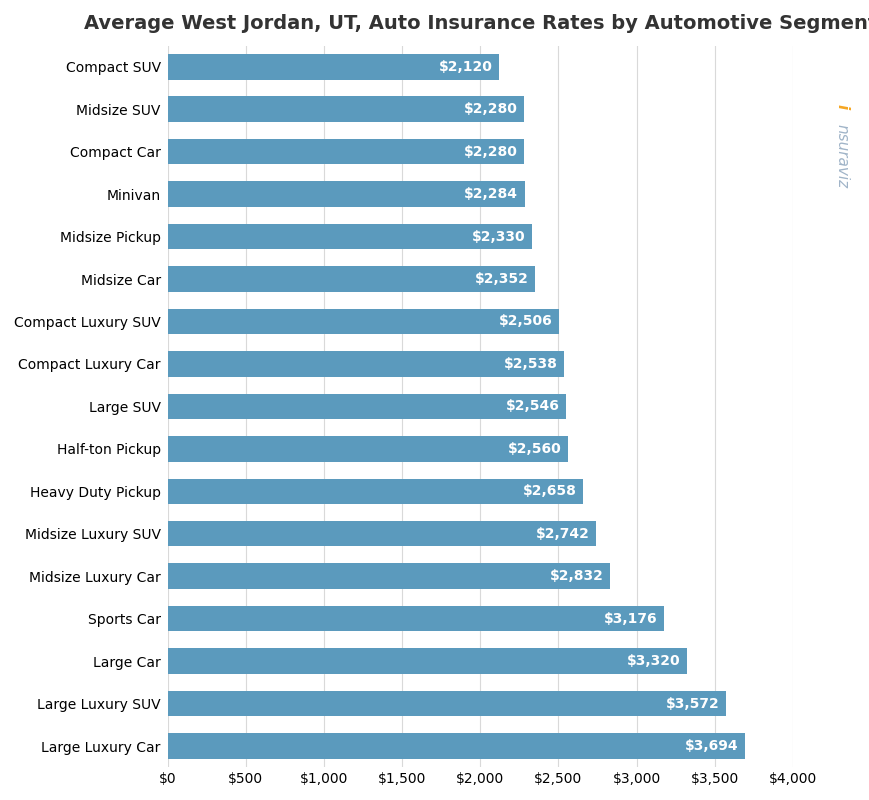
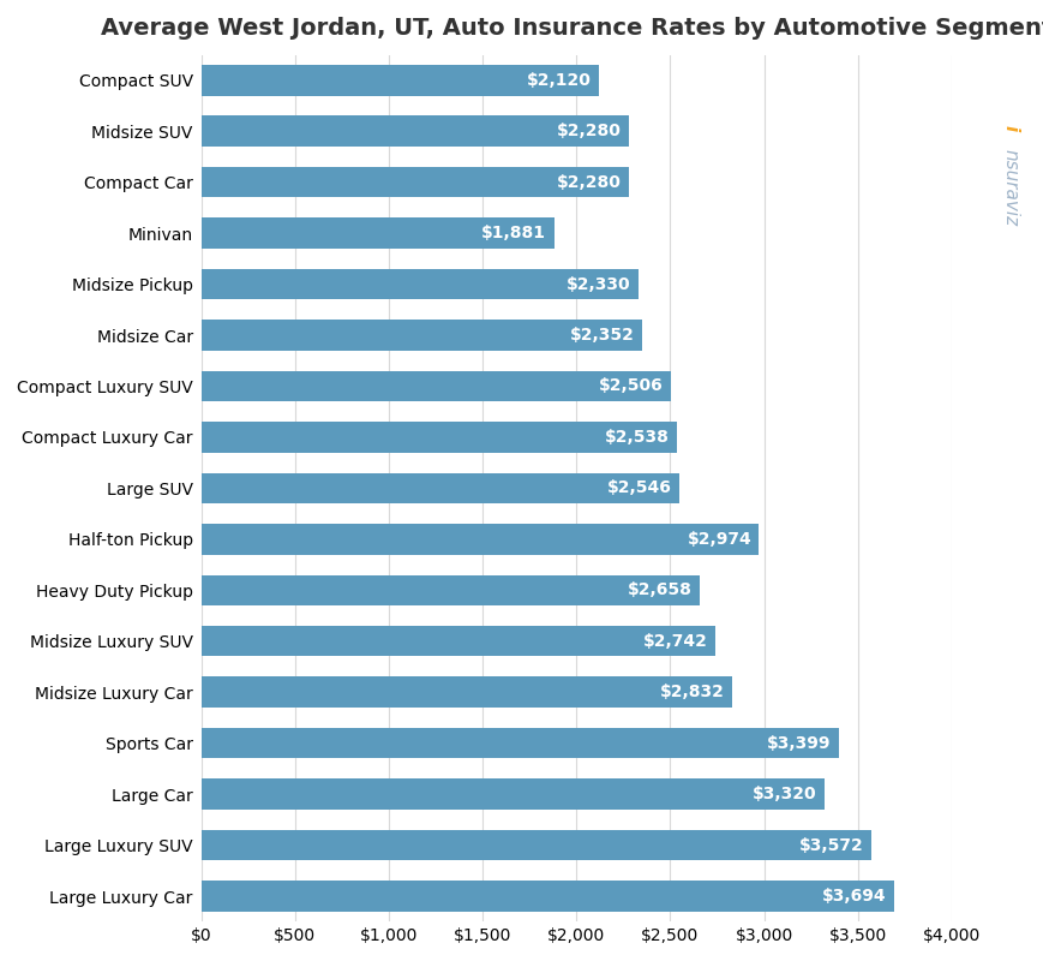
Minivan: $2,284 -> $1,881
Half-ton Pickup: $2,560 -> $2,974
Sports Car: $3,176 -> $3,399
